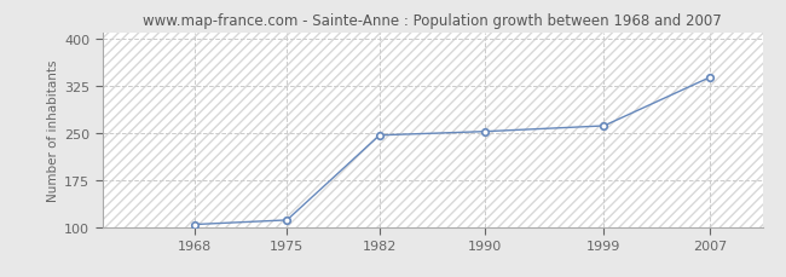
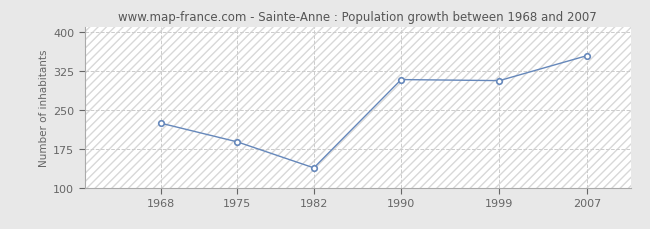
1968: 104 -> 224
1975: 111 -> 188
1982: 246 -> 138
1990: 252 -> 308
1999: 261 -> 306
2007: 338 -> 354
